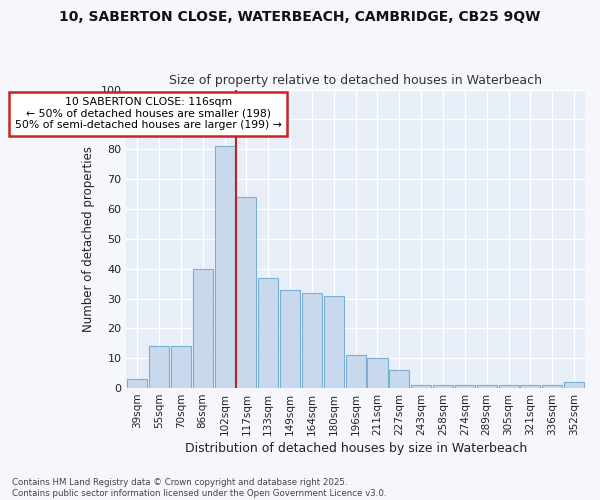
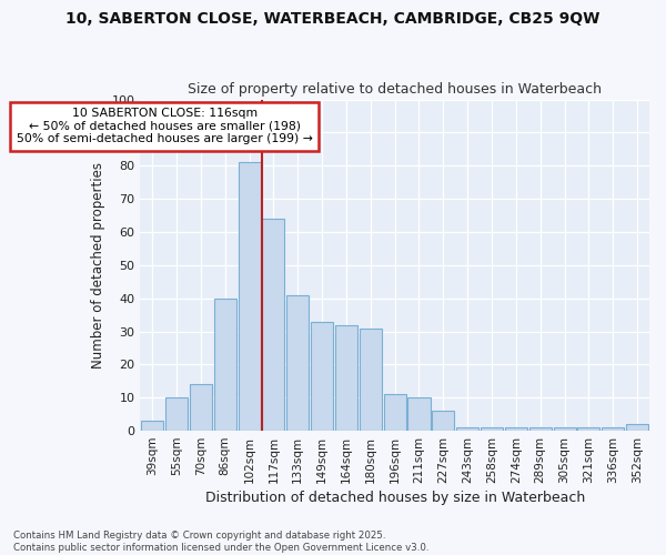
55sqm: 14 -> 10
133sqm: 37 -> 41
